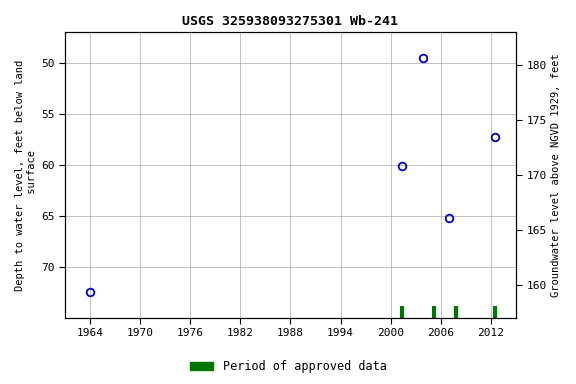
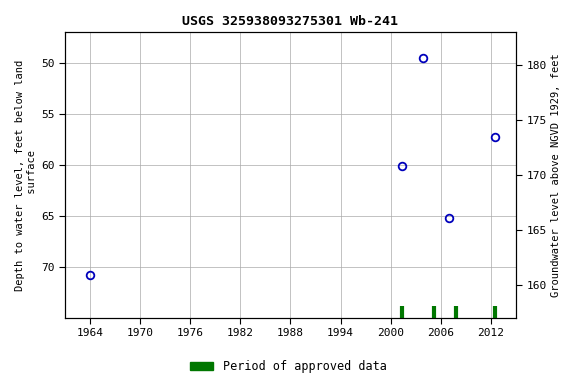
1964: 72.5 -> 70.8
